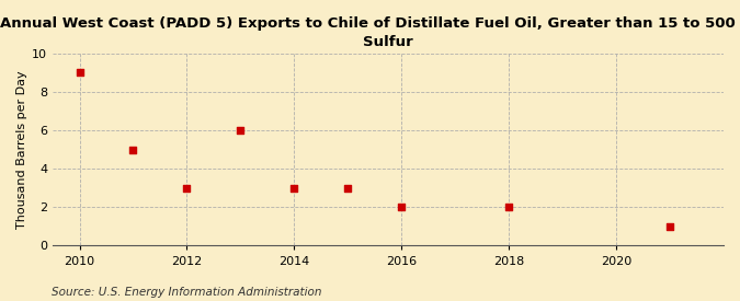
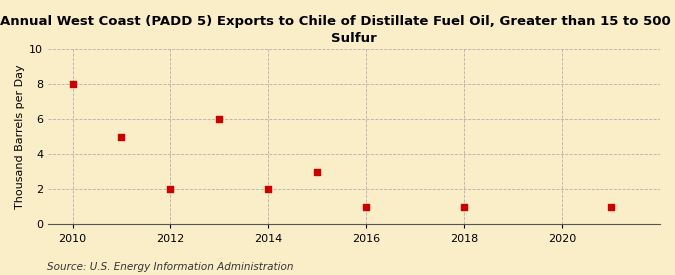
2010: 9 -> 8
2012: 3 -> 2
2014: 3 -> 2
2016: 2 -> 1
2018: 2 -> 1
